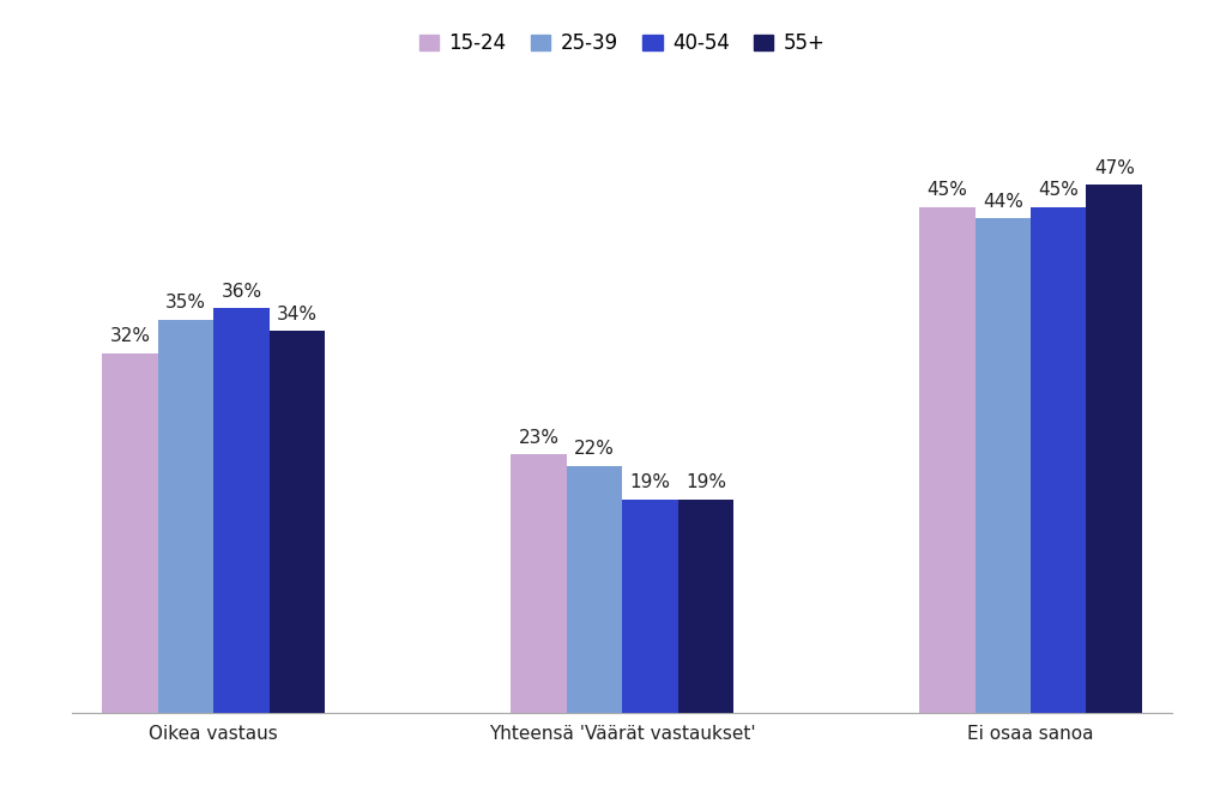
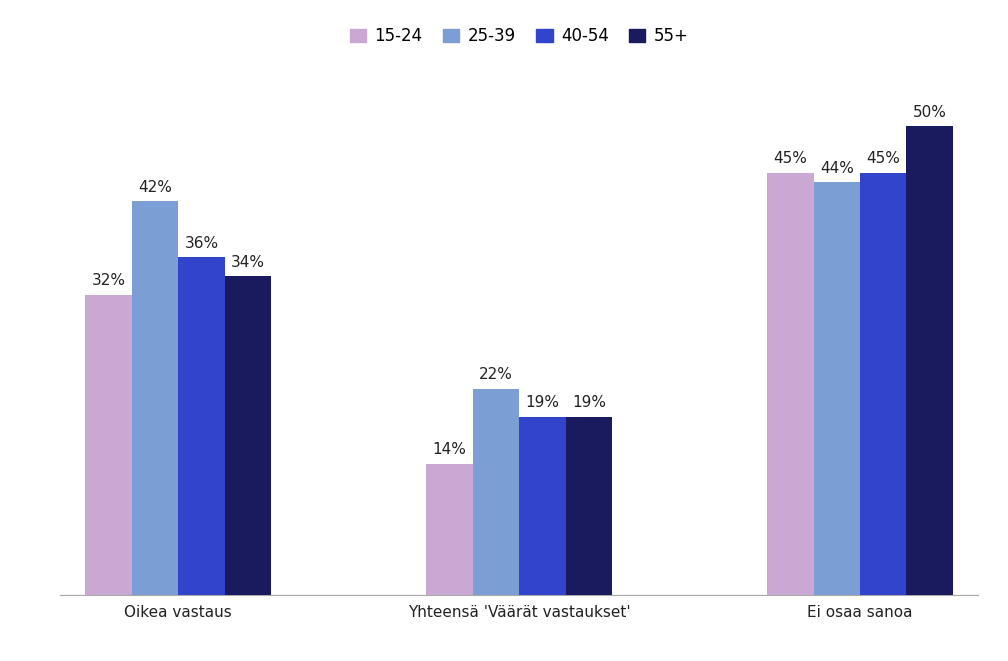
25-39/Oikea vastaus: 35% -> 42%
15-24/Yhteensä 'Väärät vastaukset': 23% -> 14%
55+/Ei osaa sanoa: 47% -> 50%
